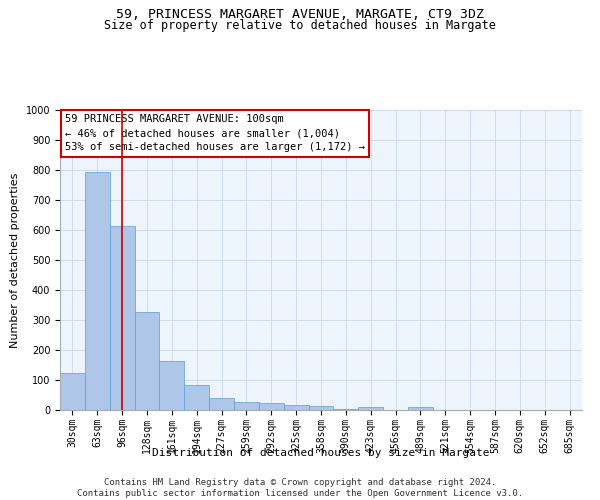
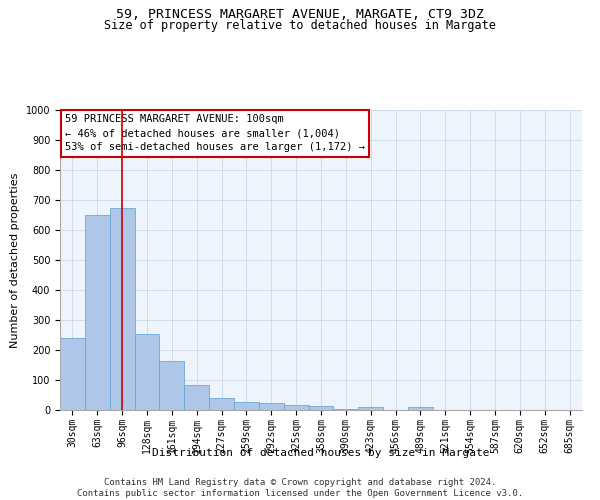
30sqm: 125 -> 240
63sqm: 795 -> 650
96sqm: 615 -> 675
128sqm: 328 -> 255
